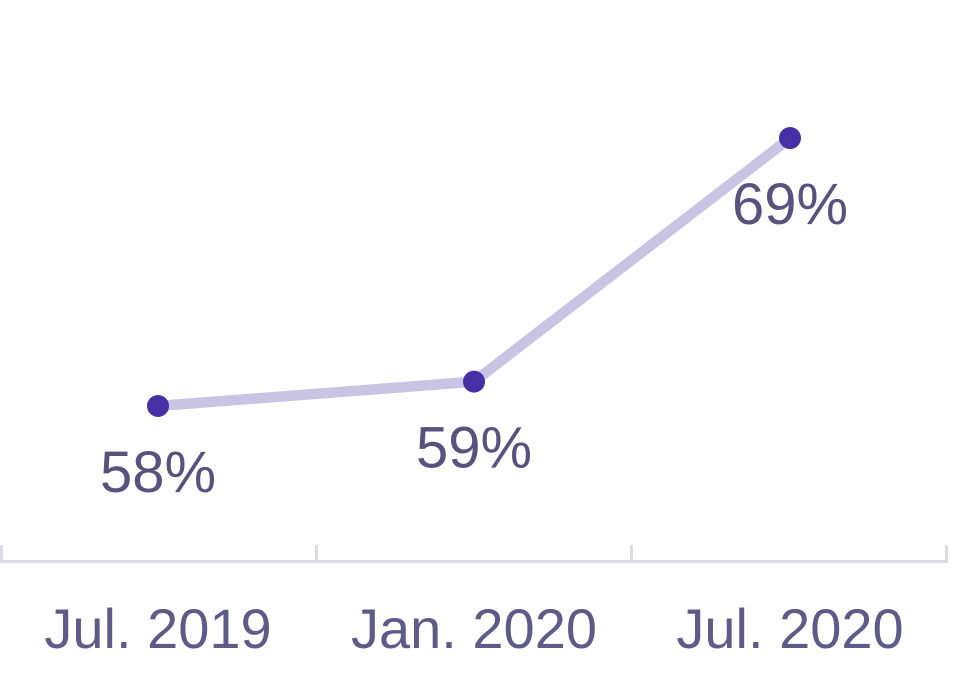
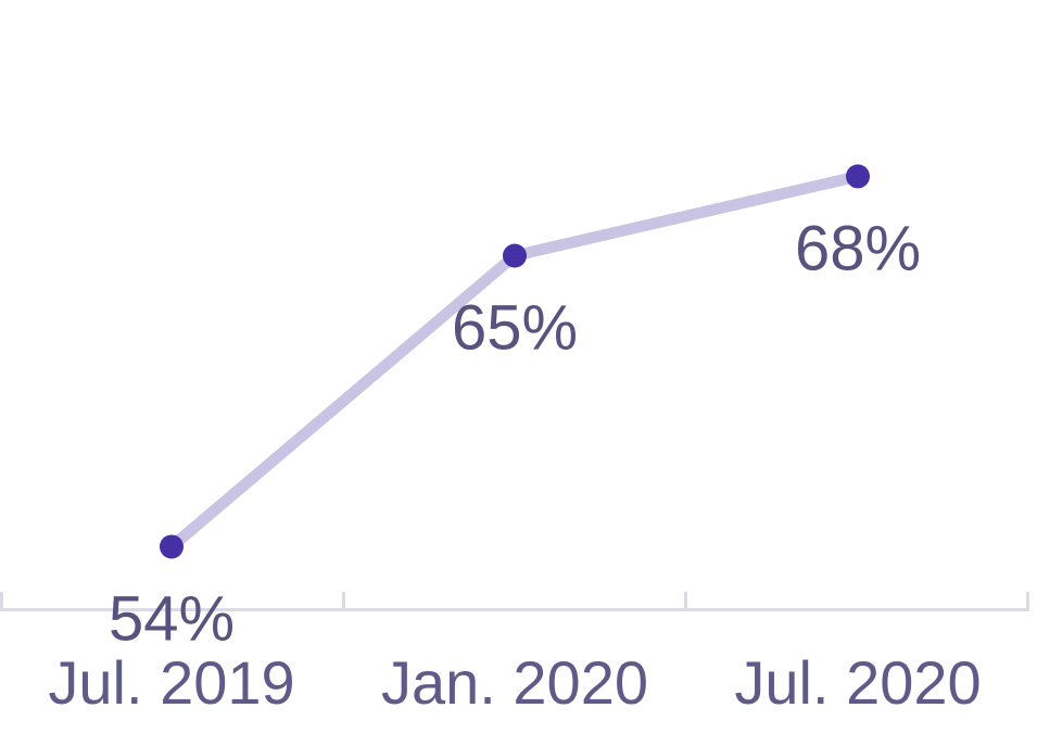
Jul. 2019: 58% -> 54%
Jan. 2020: 59% -> 65%
Jul. 2020: 69% -> 68%
